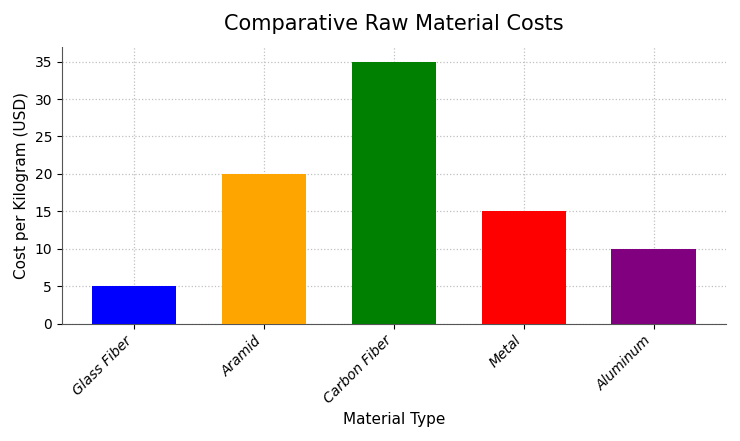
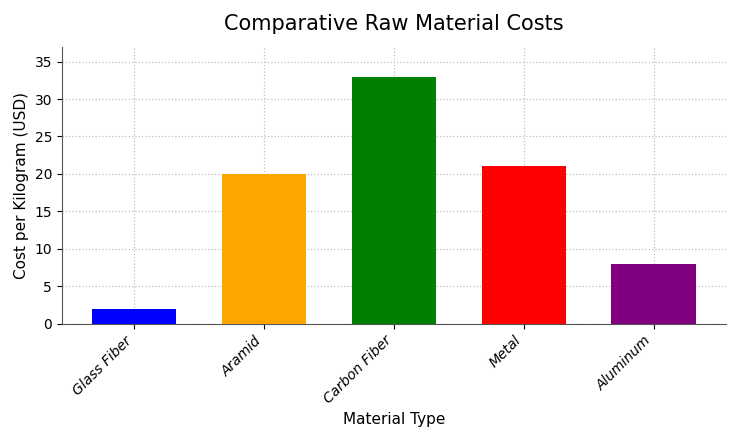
Glass Fiber: 5 -> 2
Carbon Fiber: 35 -> 33
Metal: 15 -> 21
Aluminum: 10 -> 8
